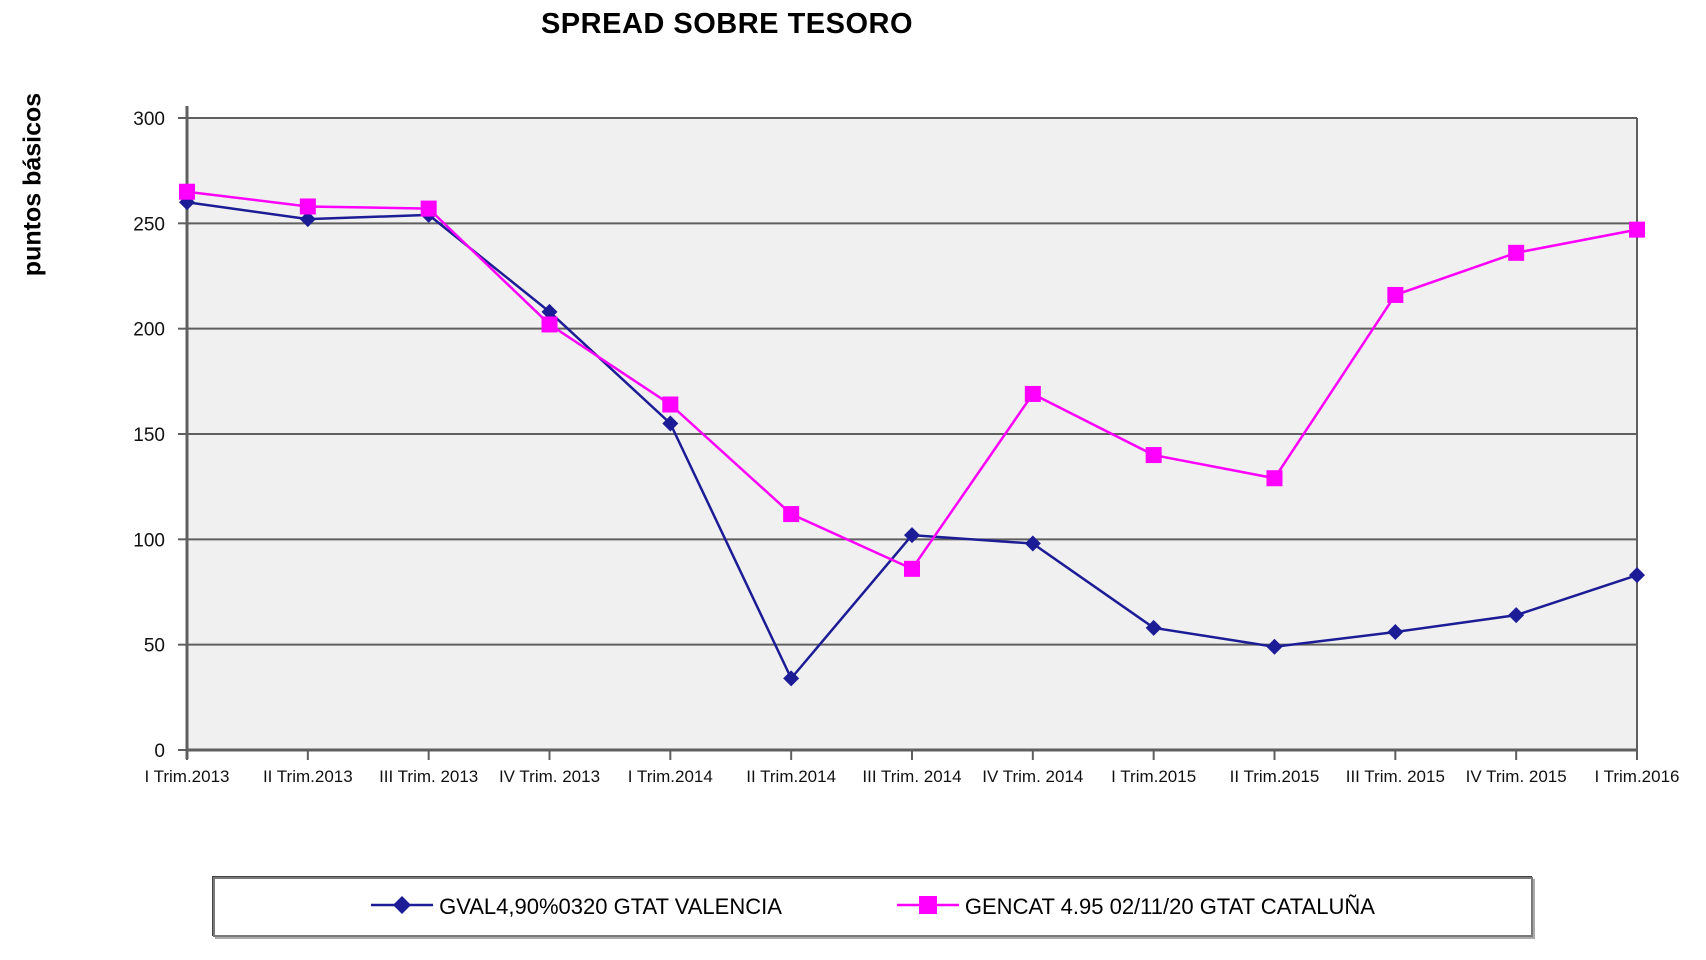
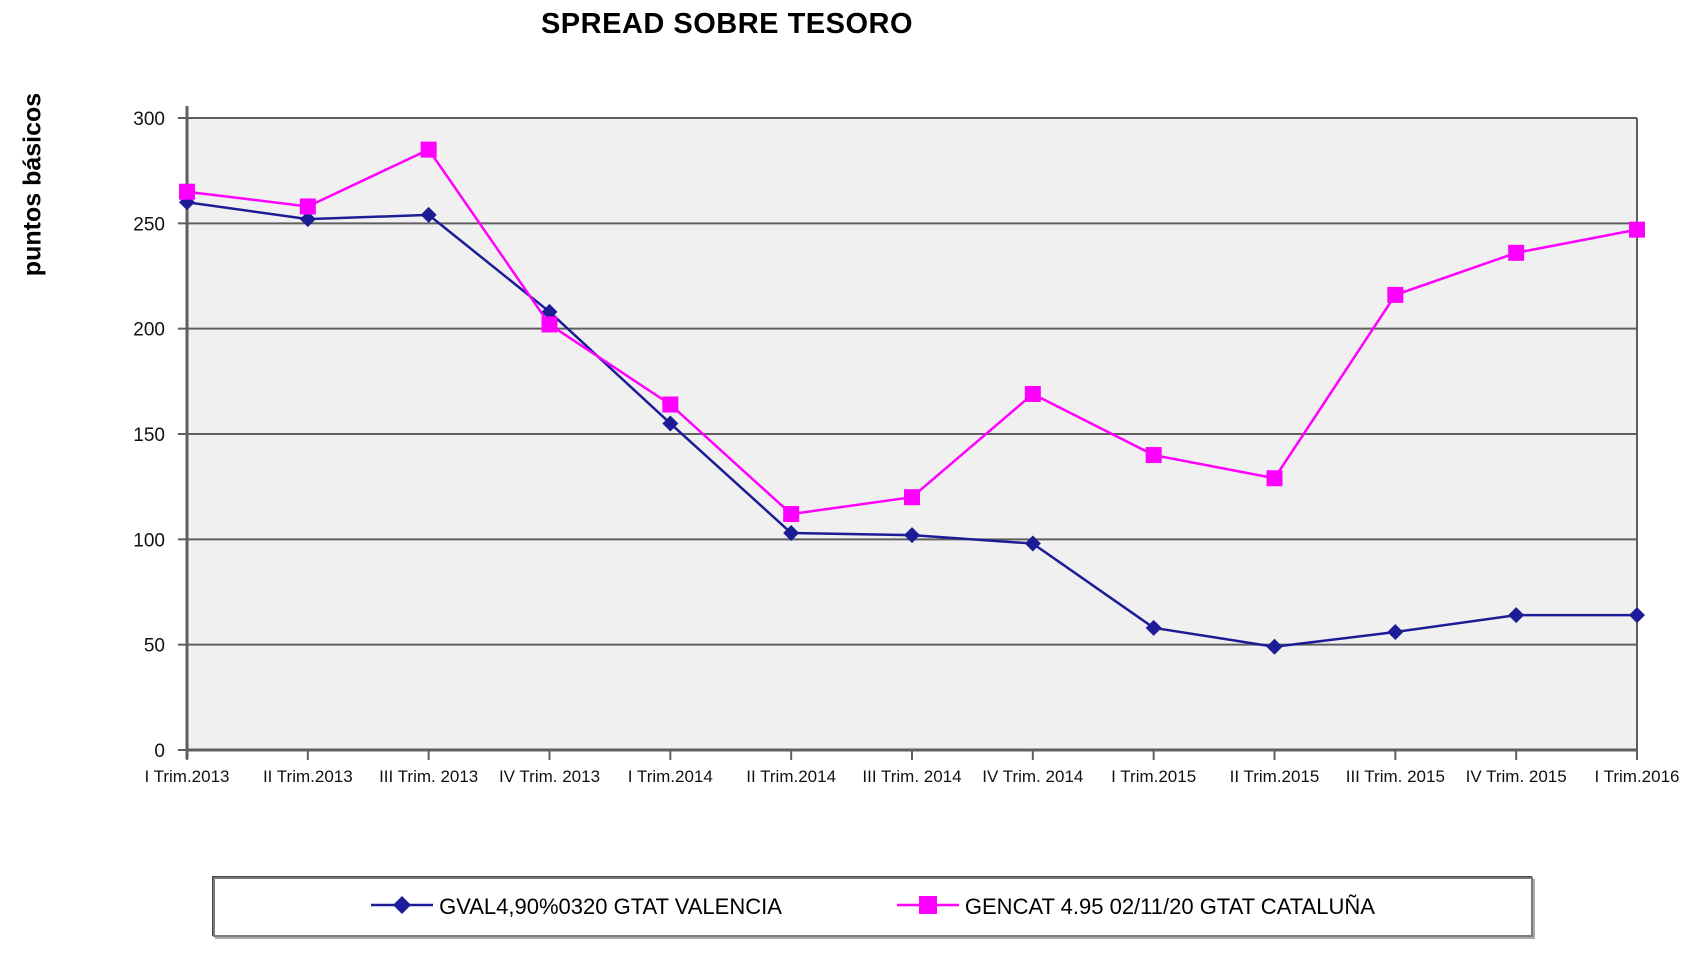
GENCAT 4.95 02/11/20 GTAT CATALUÑA/III Trim. 2013: 257 -> 285
GVAL4,90%0320 GTAT VALENCIA/II Trim.2014: 34 -> 103
GENCAT 4.95 02/11/20 GTAT CATALUÑA/III Trim. 2014: 86 -> 120
GVAL4,90%0320 GTAT VALENCIA/I Trim.2016: 83 -> 64
